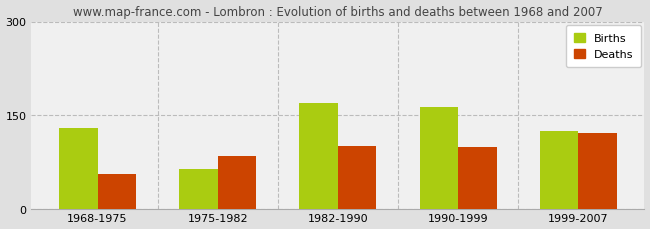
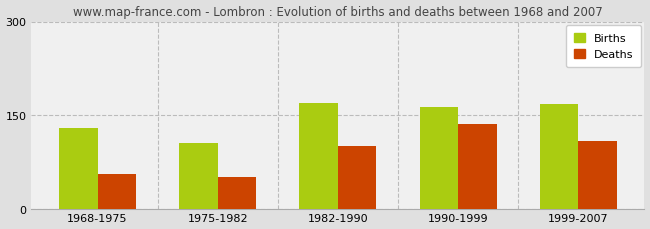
Births/1975-1982: 64 -> 105
Deaths/1975-1982: 84 -> 50
Deaths/1990-1999: 98 -> 135
Births/1999-2007: 124 -> 168
Deaths/1999-2007: 122 -> 108
